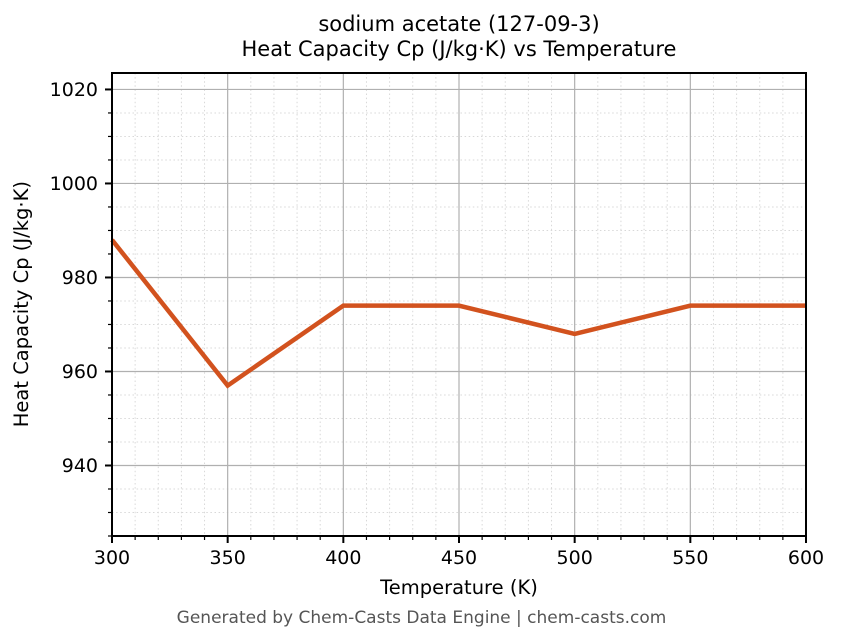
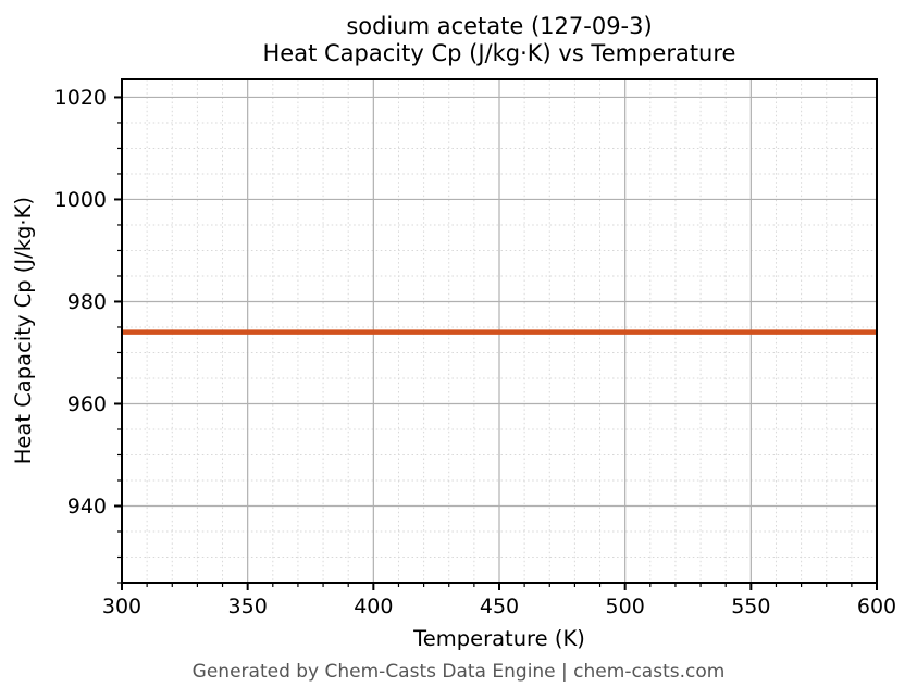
300: 988 -> 974
350: 957 -> 974
500: 968 -> 974
